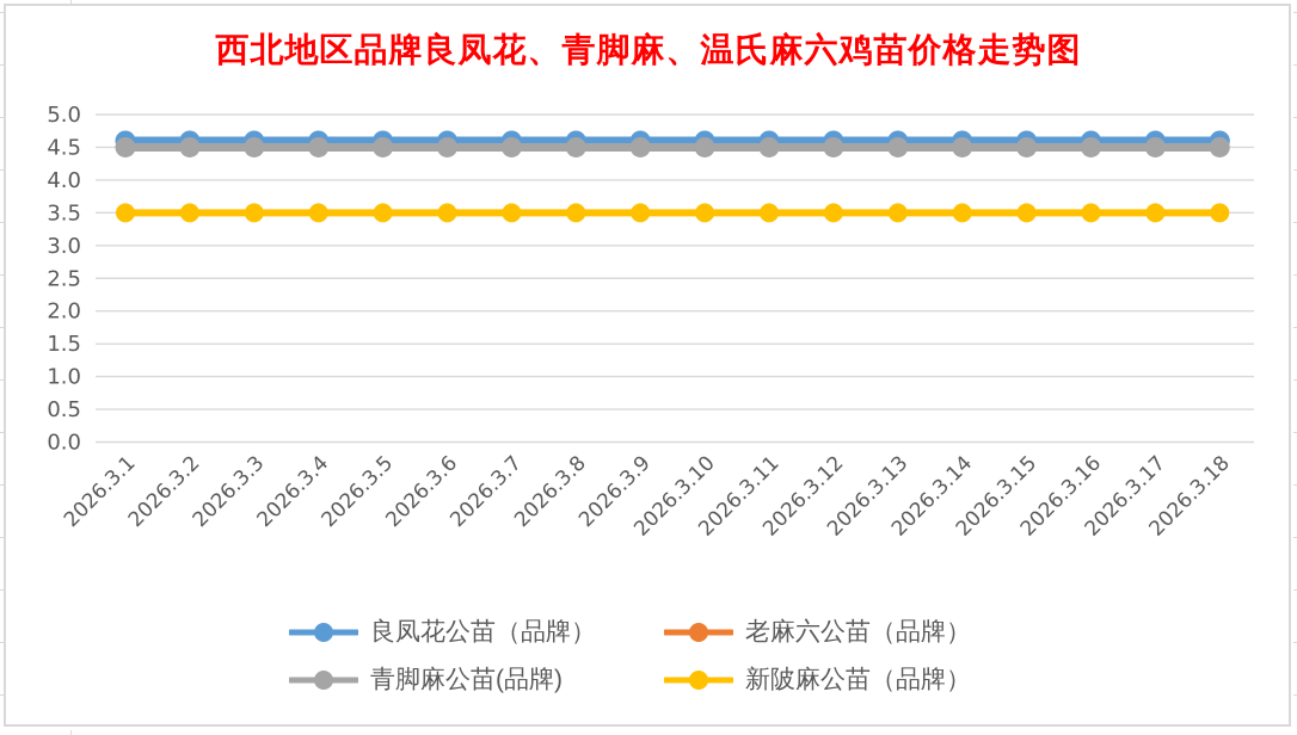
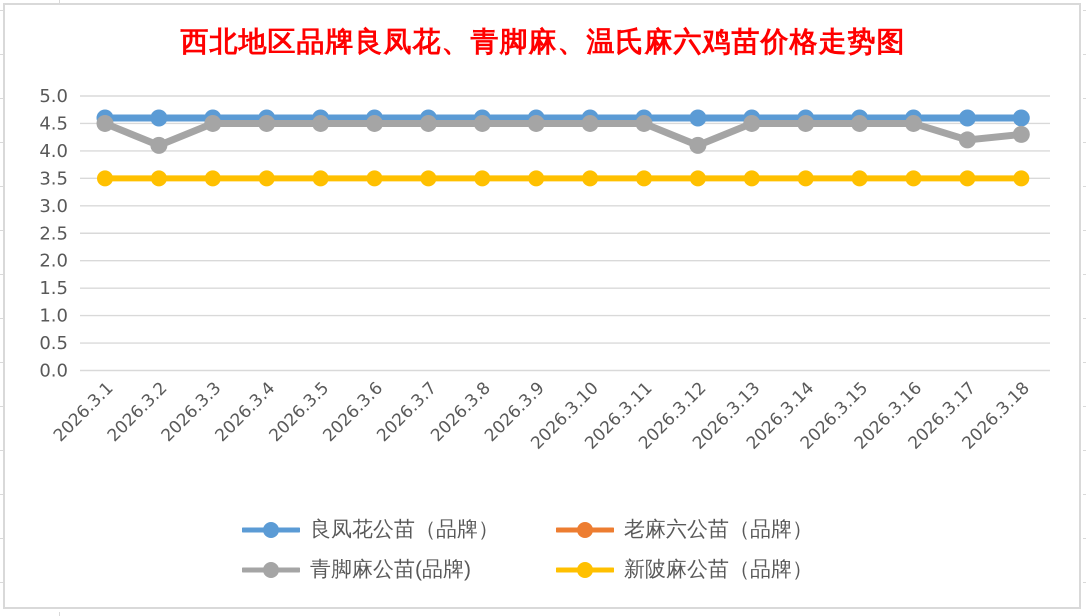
青脚麻公苗(品牌)/2026.3.2: 4.5 -> 4.1
青脚麻公苗(品牌)/2026.3.12: 4.5 -> 4.1
青脚麻公苗(品牌)/2026.3.17: 4.5 -> 4.2
青脚麻公苗(品牌)/2026.3.18: 4.5 -> 4.3
